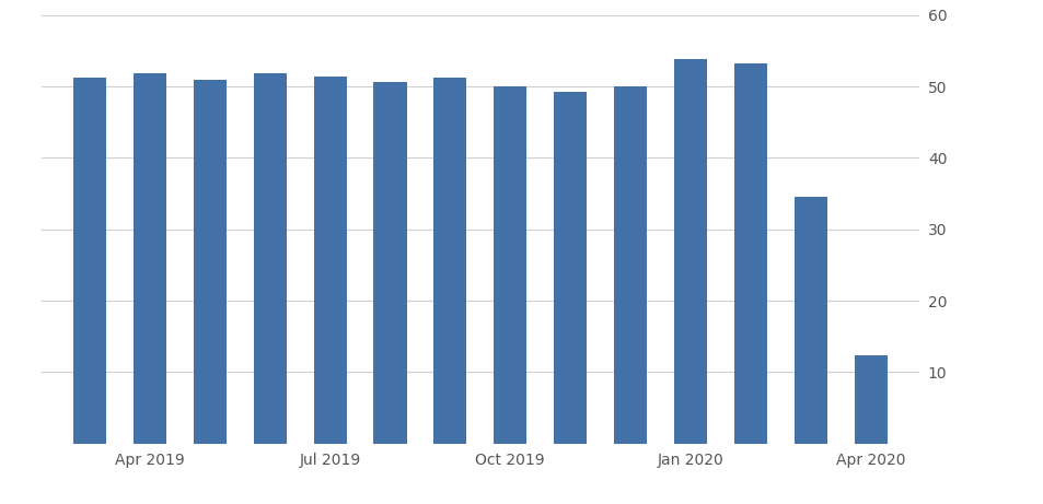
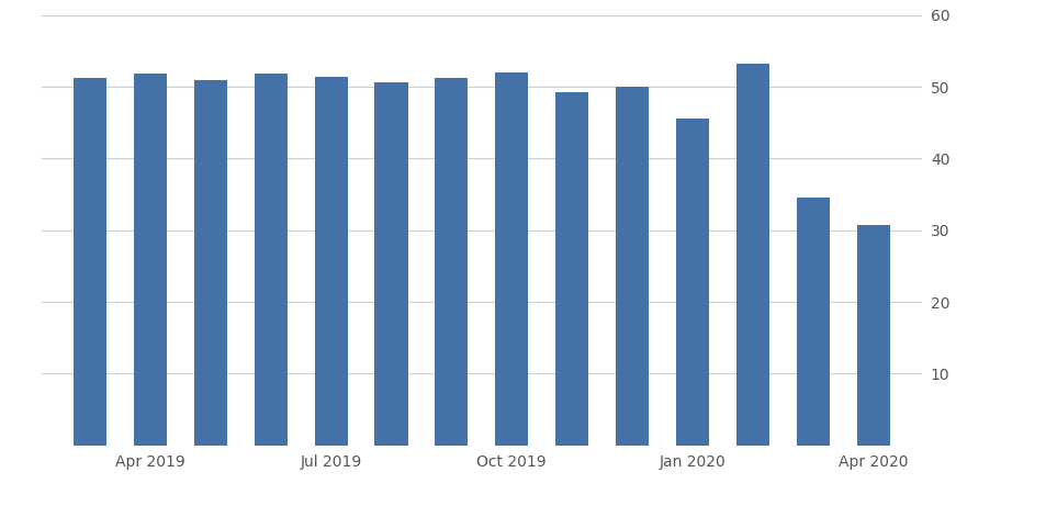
Oct 2019: 50.0 -> 52.0
Jan 2020: 53.9 -> 45.6
Apr 2020: 12.3 -> 30.8
